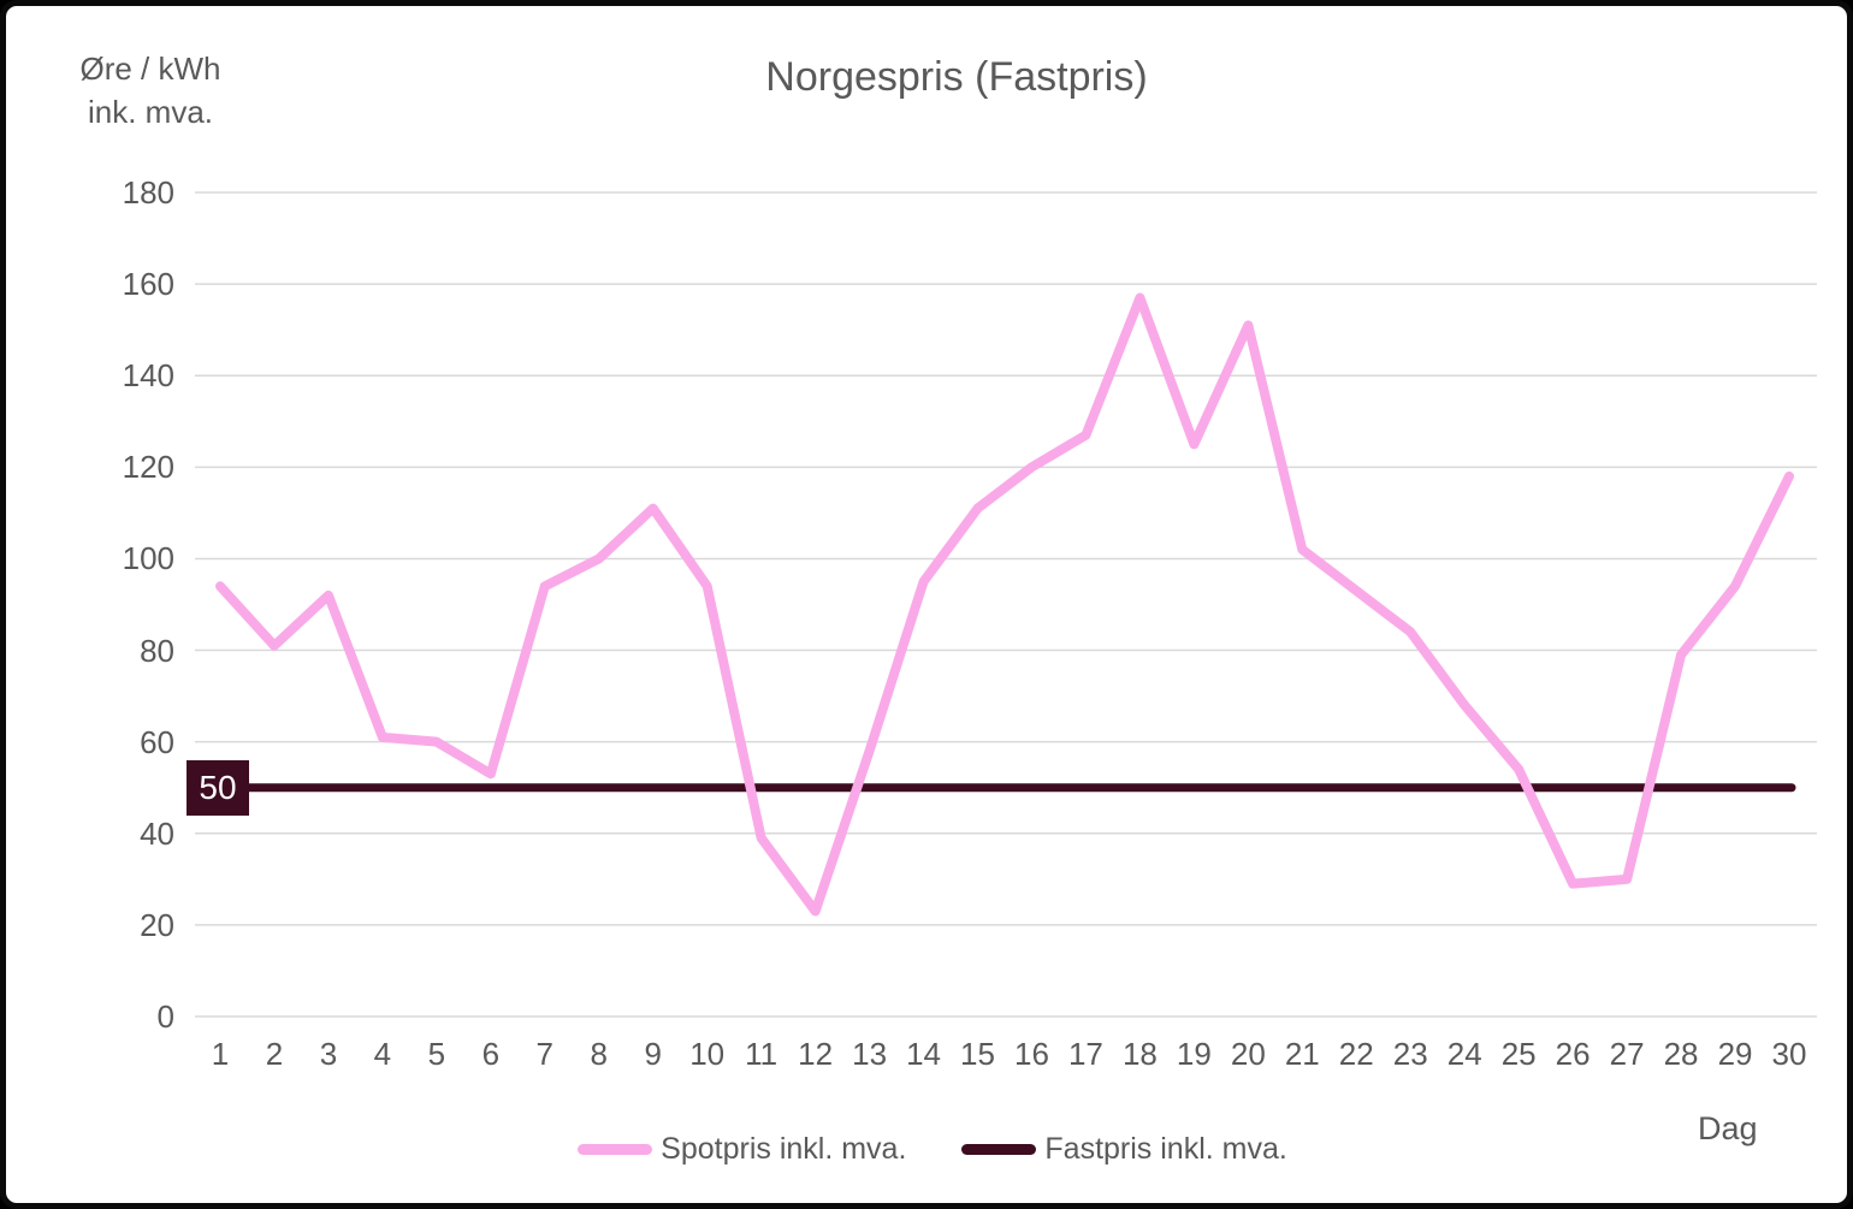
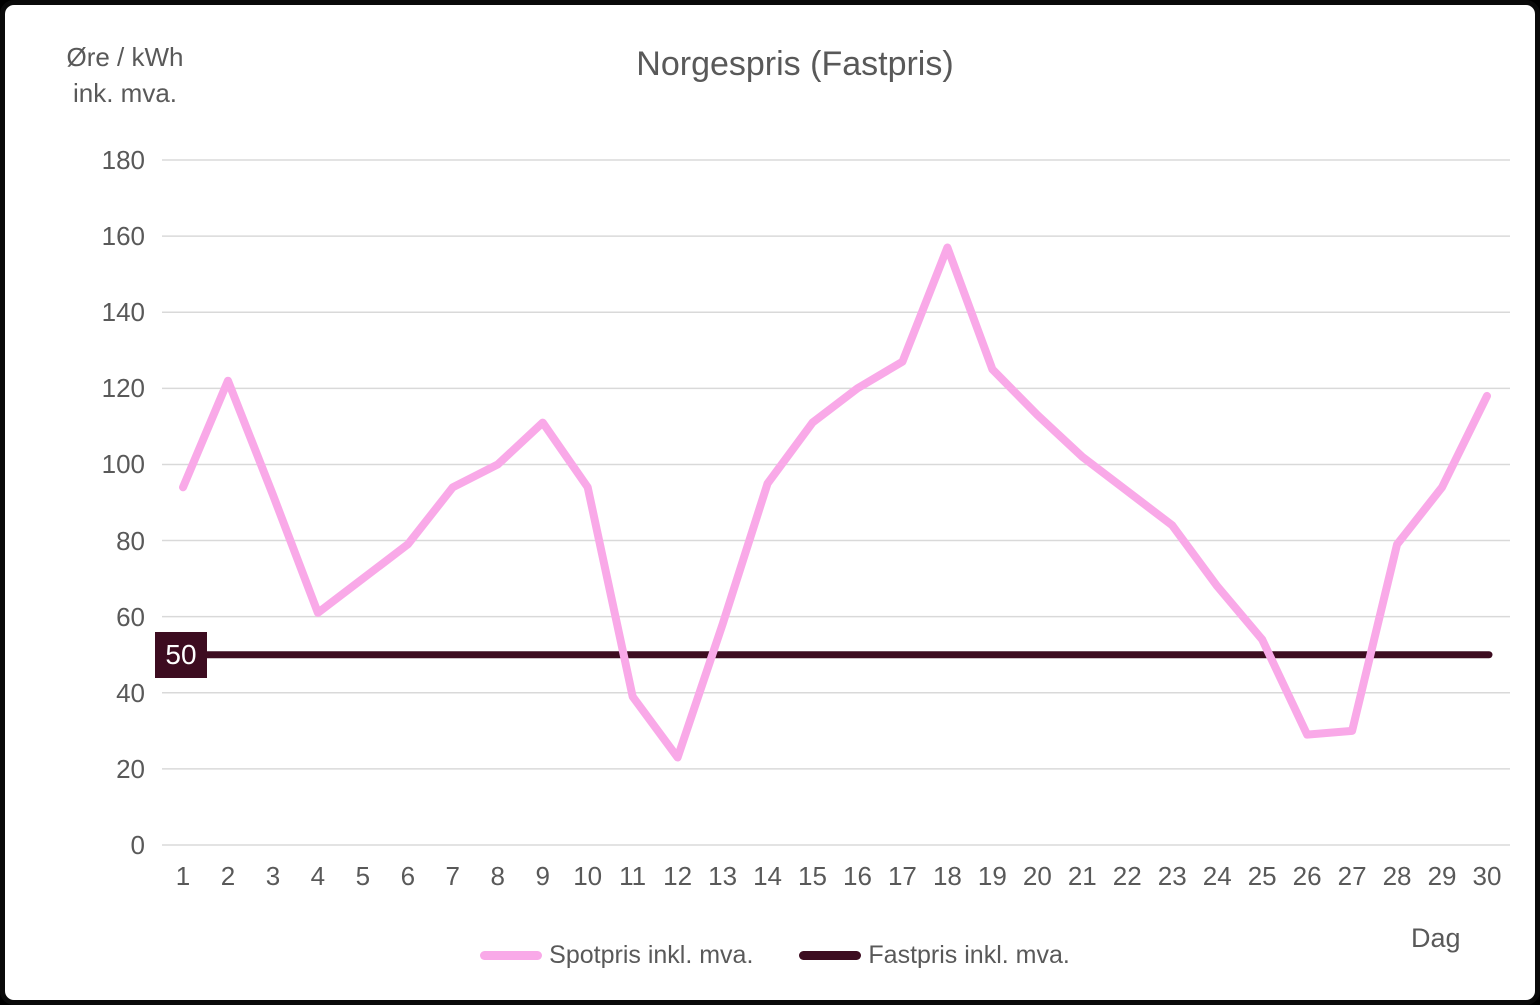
Spotpris inkl. mva./2: 81 -> 122
Spotpris inkl. mva./5: 60 -> 70
Spotpris inkl. mva./6: 53 -> 79
Spotpris inkl. mva./20: 151 -> 113
